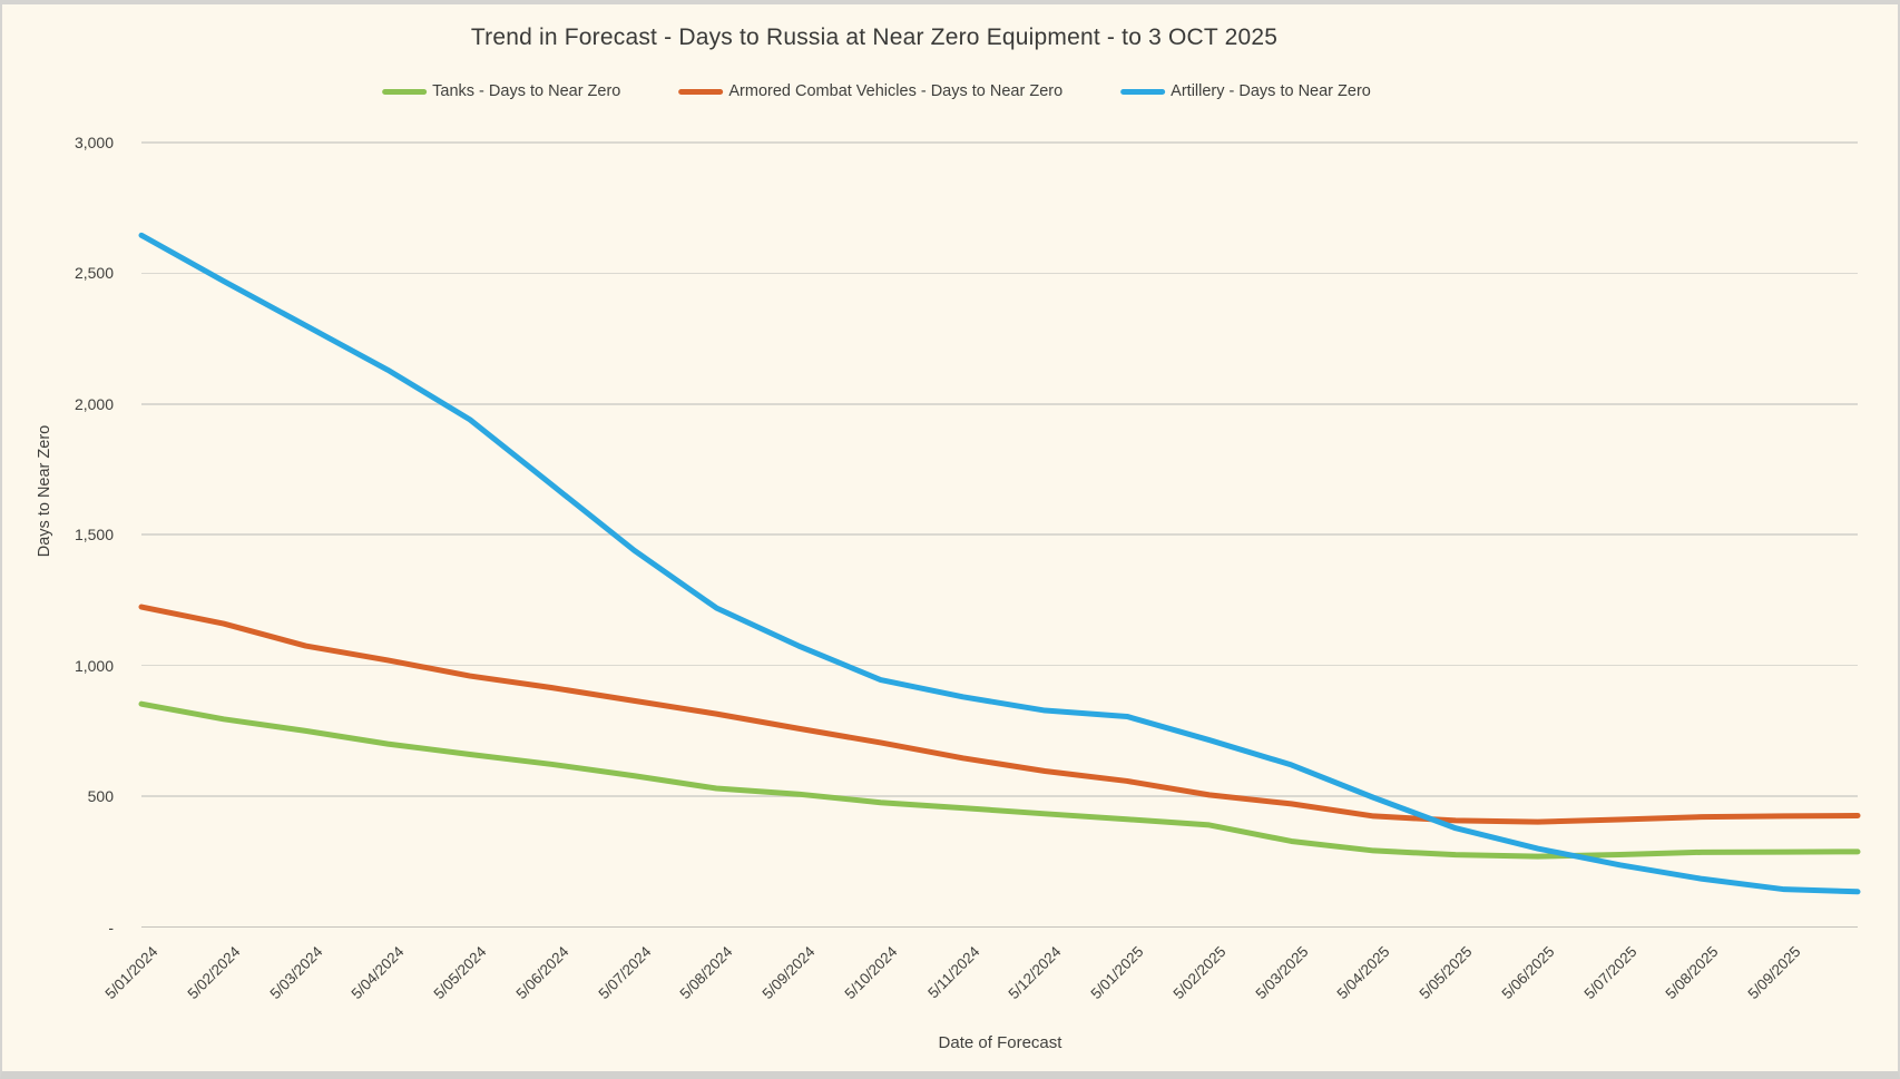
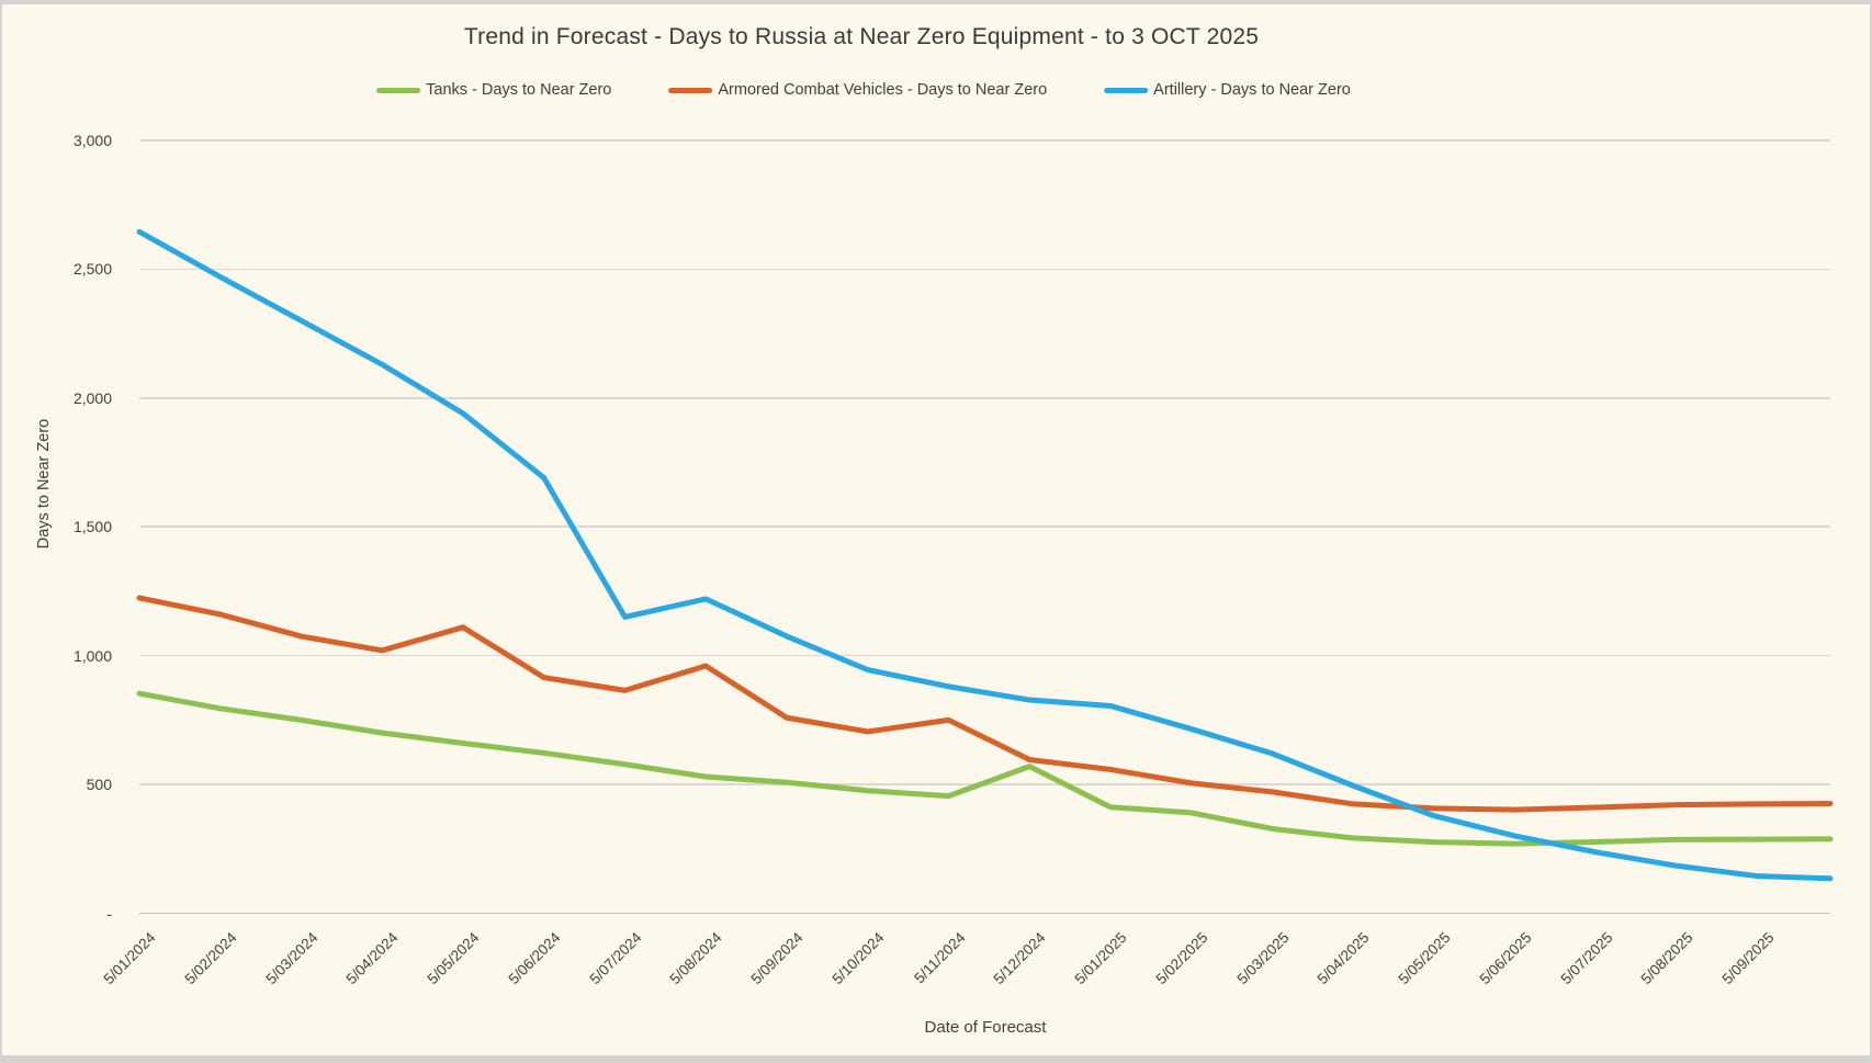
Armored Combat Vehicles - Days to Near Zero/5/05/2024: 960 -> 1110
Artillery - Days to Near Zero/5/07/2024: 1440 -> 1150
Armored Combat Vehicles - Days to Near Zero/5/08/2024: 820 -> 960
Armored Combat Vehicles - Days to Near Zero/5/11/2024: 650 -> 750
Tanks - Days to Near Zero/5/12/2024: 430 -> 570
